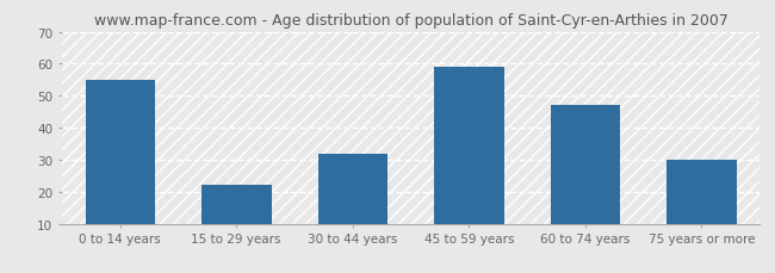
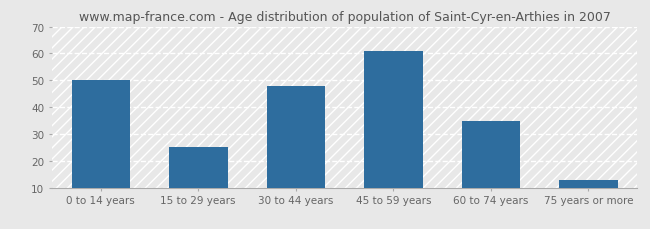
0 to 14 years: 55 -> 50
15 to 29 years: 22 -> 25
30 to 44 years: 32 -> 48
45 to 59 years: 59 -> 61
60 to 74 years: 47 -> 35
75 years or more: 30 -> 13
